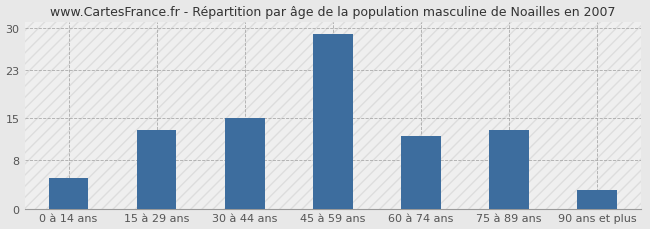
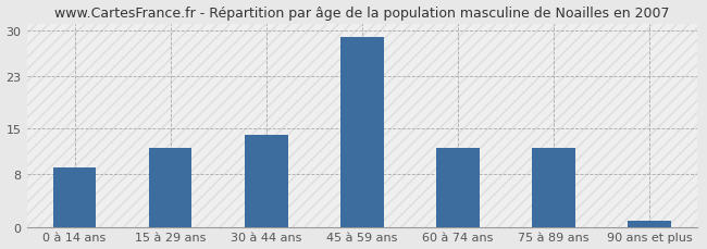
0 à 14 ans: 5 -> 9
15 à 29 ans: 13 -> 12
30 à 44 ans: 15 -> 14
75 à 89 ans: 13 -> 12
90 ans et plus: 3 -> 1
